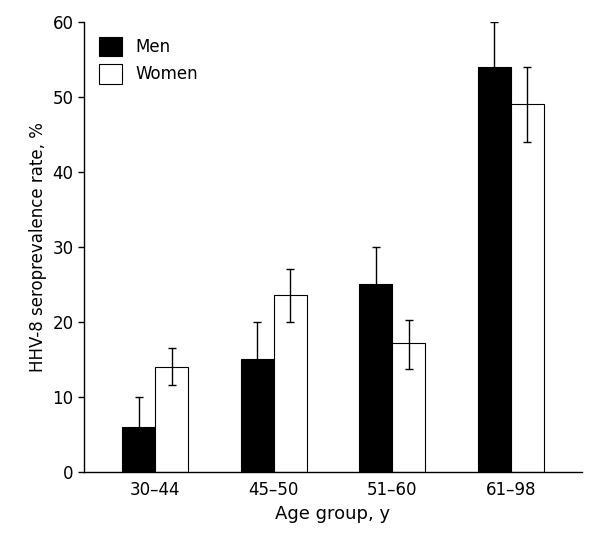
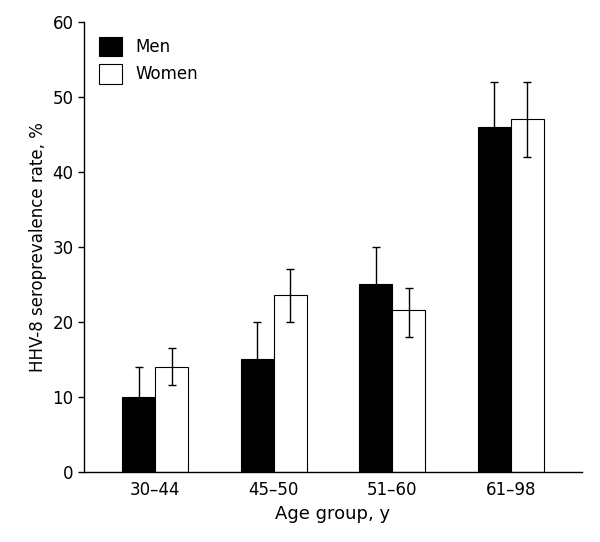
Men/30–44: 6 -> 10
Women/51–60: 17.2 -> 21.5
Men/61–98: 54 -> 46
Women/61–98: 49.0 -> 47.0
